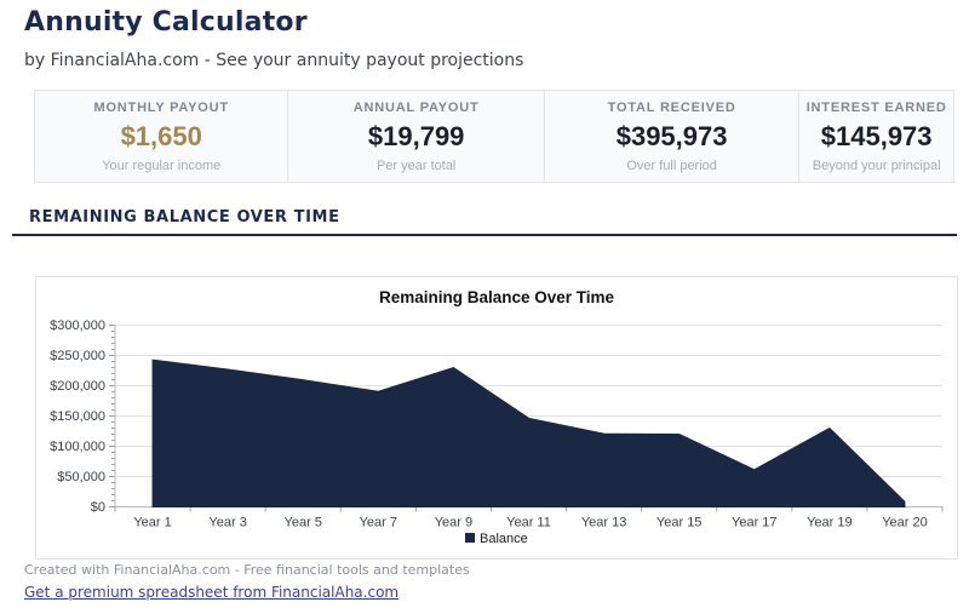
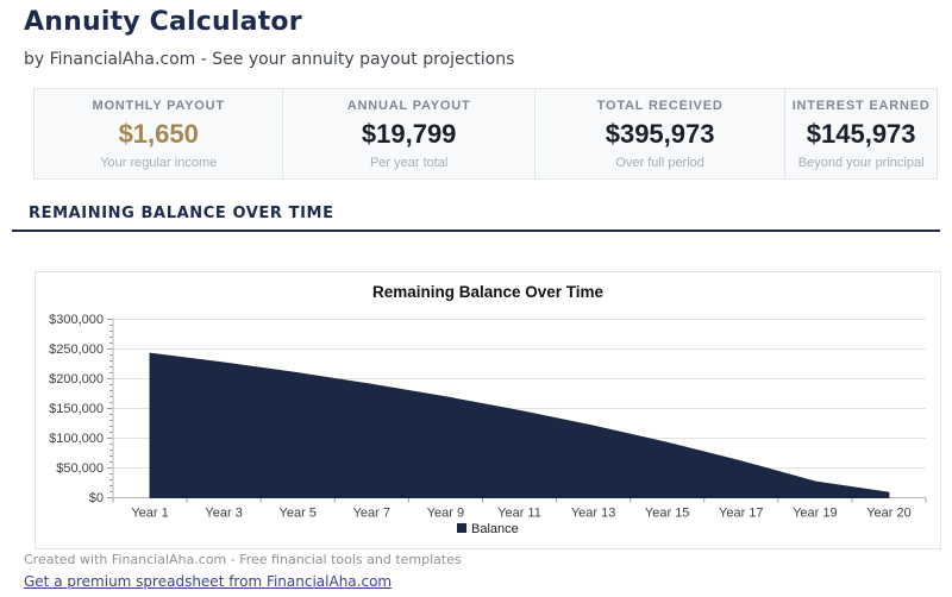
Year 9: $230000 -> $170000
Year 15: $120000 -> $90000
Year 19: $130000 -> $30000
